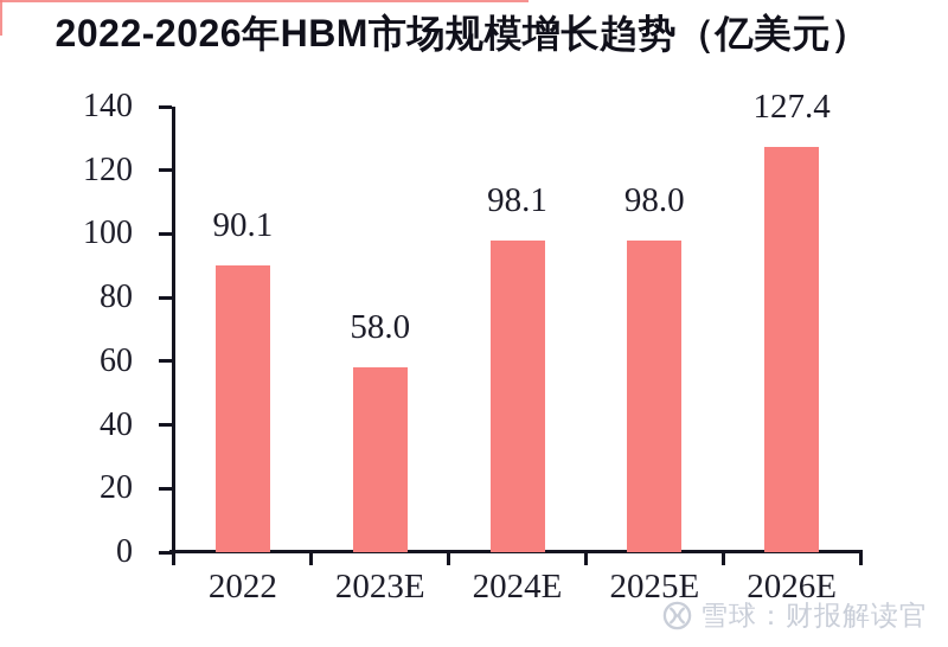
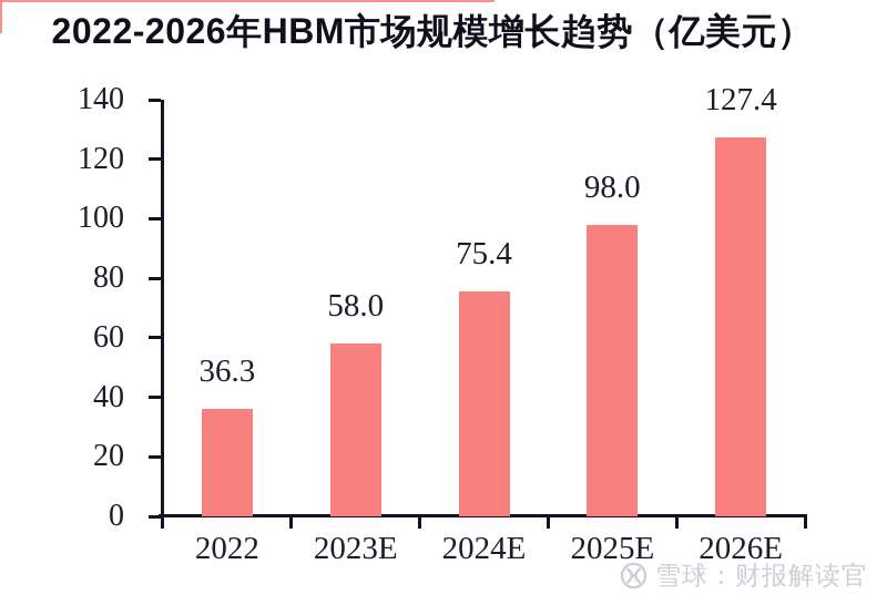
2022: 90.1 -> 36.3
2024E: 98.1 -> 75.4
